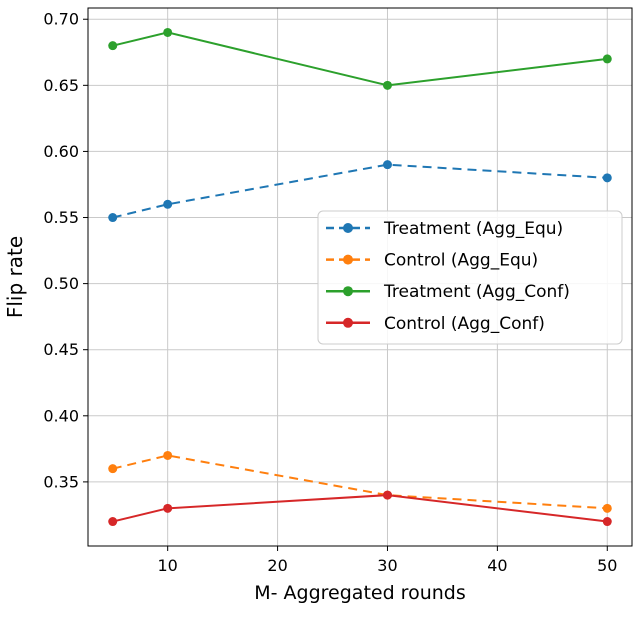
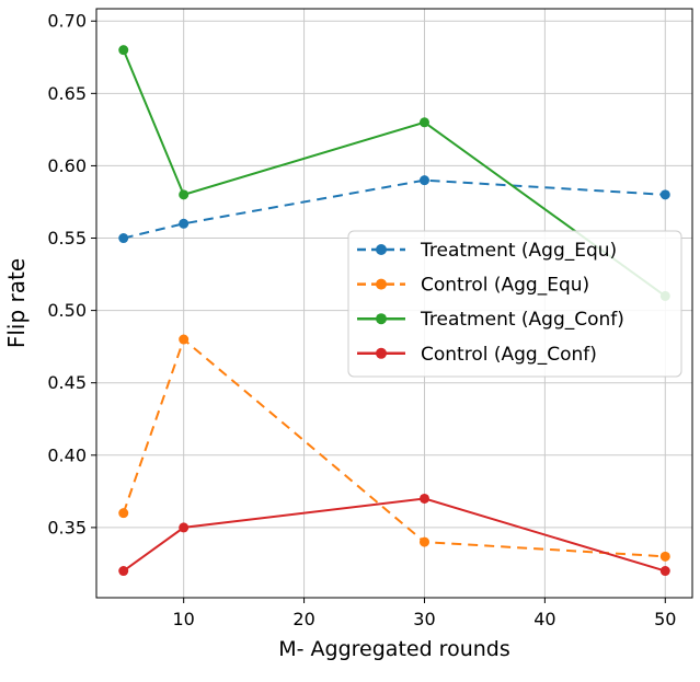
Control (Agg_Equ)/10: 0.37 -> 0.48
Treatment (Agg_Conf)/10: 0.69 -> 0.58
Control (Agg_Conf)/10: 0.33 -> 0.35
Treatment (Agg_Conf)/30: 0.65 -> 0.63
Control (Agg_Conf)/30: 0.34 -> 0.37
Treatment (Agg_Conf)/50: 0.67 -> 0.51
